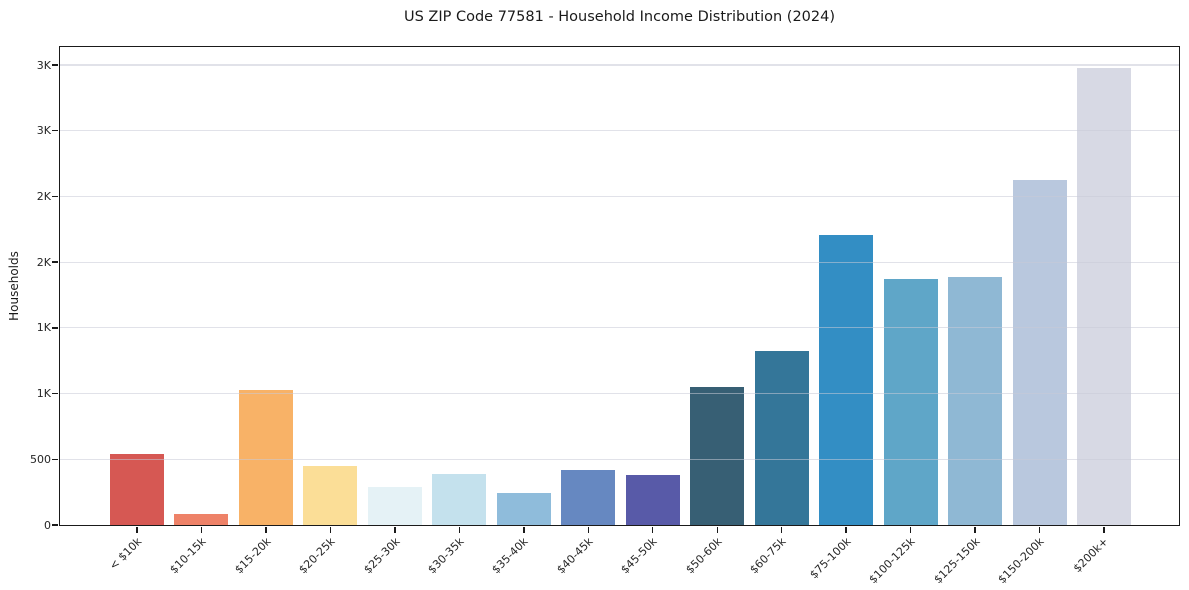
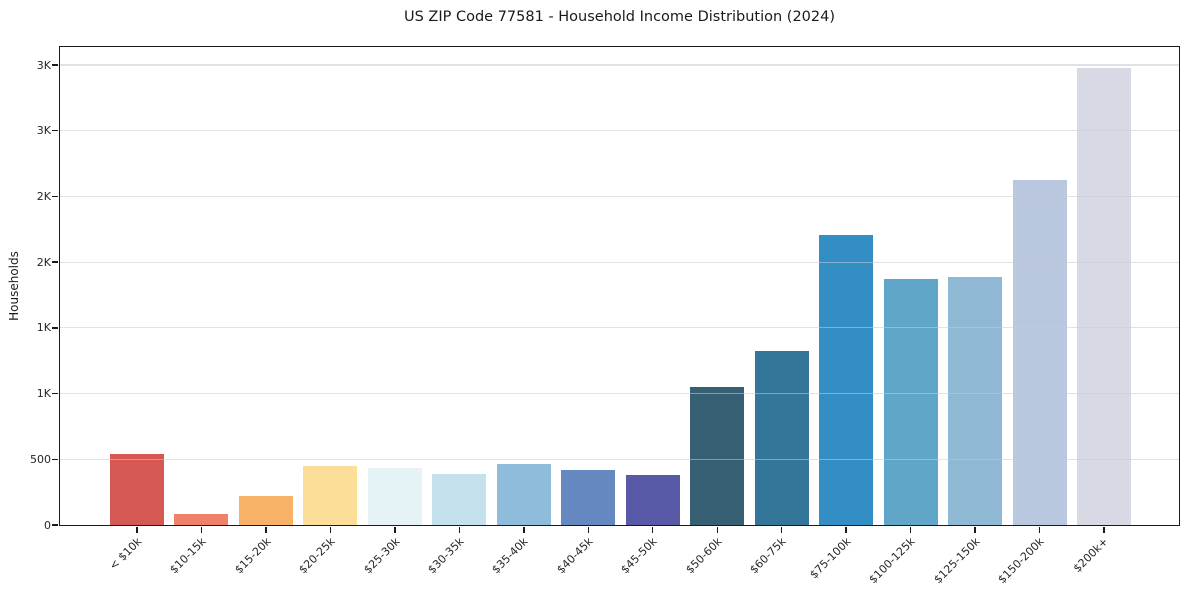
$15-20k: 1.03K -> 0.22K
$25-30k: 0.29K -> 0.44K
$35-40k: 0.24K -> 0.46K
